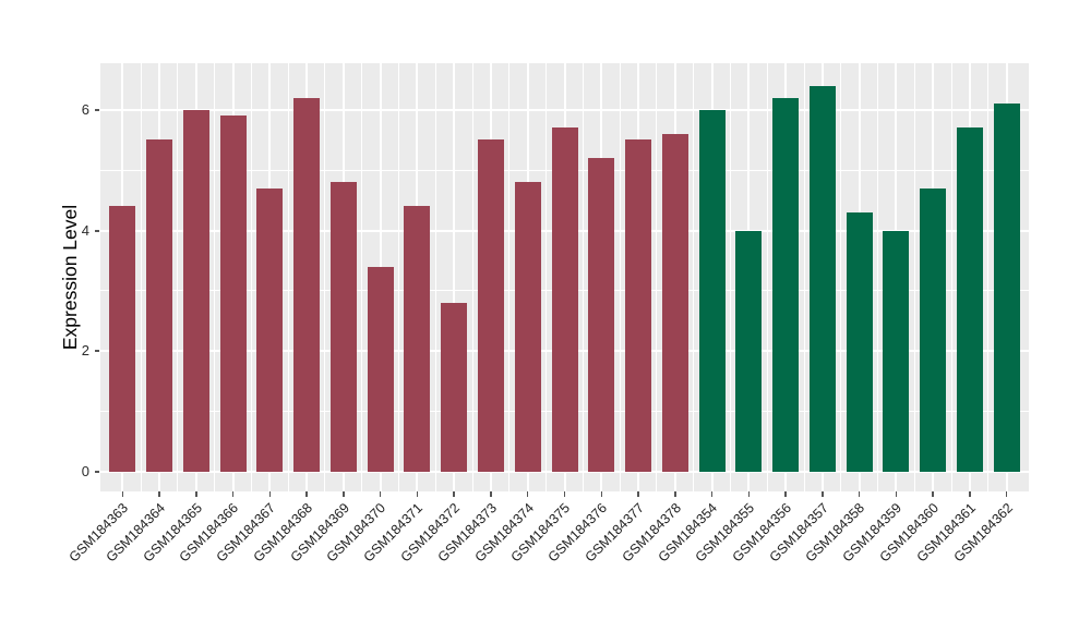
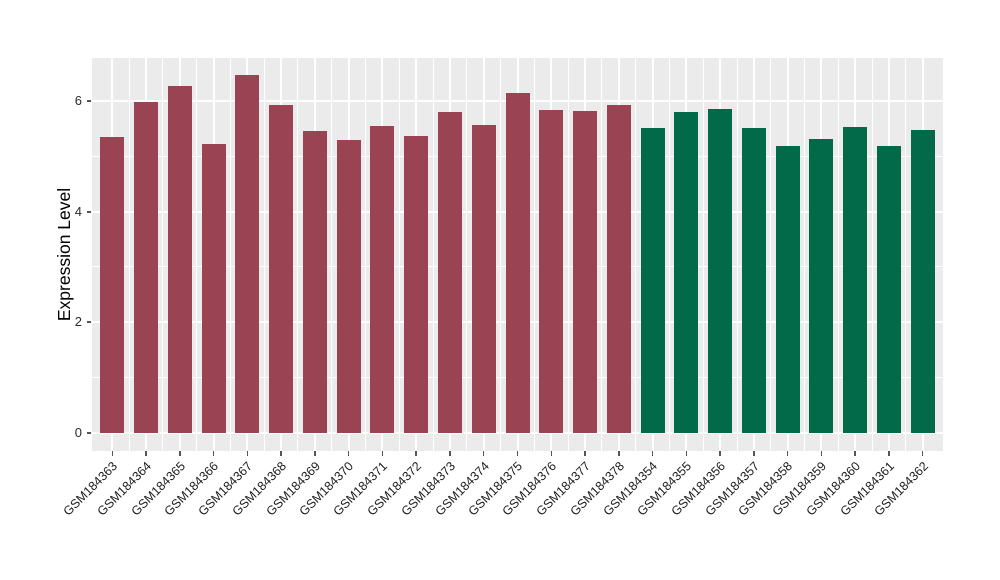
GSM184363: 4.4 -> 5.3
GSM184364: 5.5 -> 6.0
GSM184365: 6.0 -> 6.3
GSM184366: 5.9 -> 5.2
GSM184367: 4.7 -> 6.5
GSM184368: 6.2 -> 5.9
GSM184369: 4.8 -> 5.5
GSM184370: 3.4 -> 5.3
GSM184371: 4.4 -> 5.5
GSM184372: 2.8 -> 5.4
GSM184373: 5.5 -> 5.8
GSM184374: 4.8 -> 5.6
GSM184375: 5.7 -> 6.1
GSM184376: 5.2 -> 5.8
GSM184377: 5.5 -> 5.8
GSM184378: 5.6 -> 5.9
GSM184354: 6.0 -> 5.5
GSM184355: 4.0 -> 5.8
GSM184356: 6.2 -> 5.8
GSM184357: 6.4 -> 5.5
GSM184358: 4.3 -> 5.2
GSM184359: 4.0 -> 5.3
GSM184360: 4.7 -> 5.5
GSM184361: 5.7 -> 5.2
GSM184362: 6.1 -> 5.5
